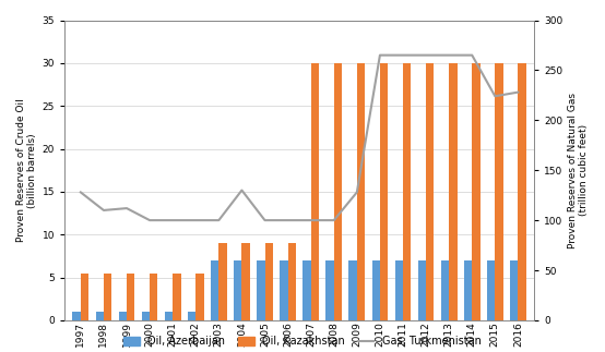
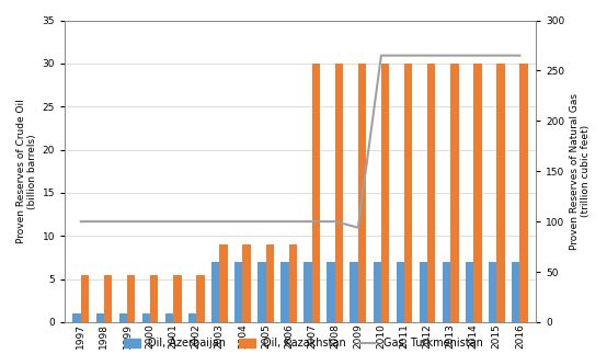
Gas, Turkmenistan/1997: 128 -> 100
Gas, Turkmenistan/1998: 110 -> 100
Gas, Turkmenistan/1999: 112 -> 100
Gas, Turkmenistan/2004: 130 -> 100
Gas, Turkmenistan/2009: 128 -> 94
Gas, Turkmenistan/2015: 224 -> 265
Gas, Turkmenistan/2016: 228 -> 265
